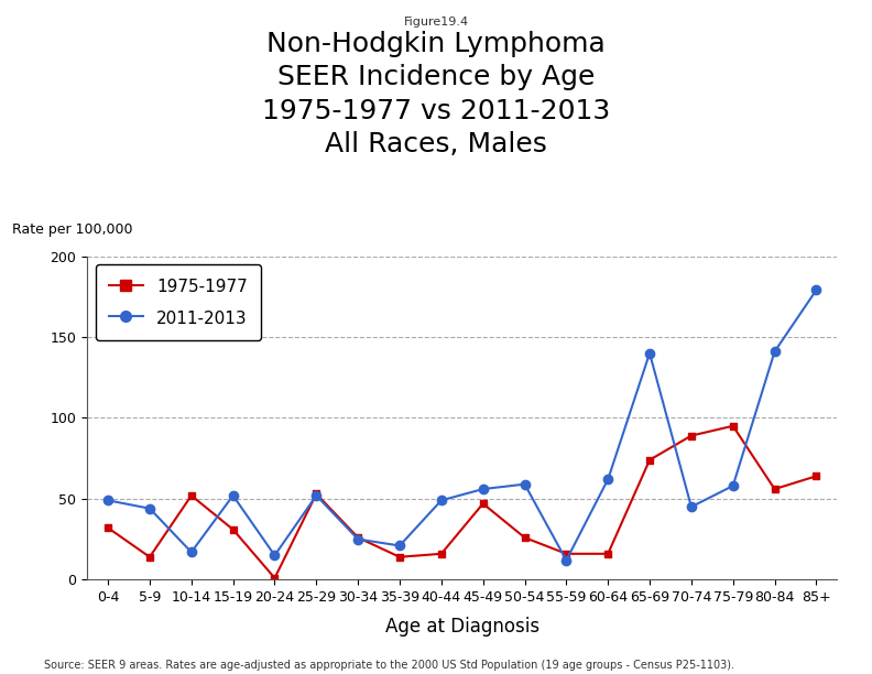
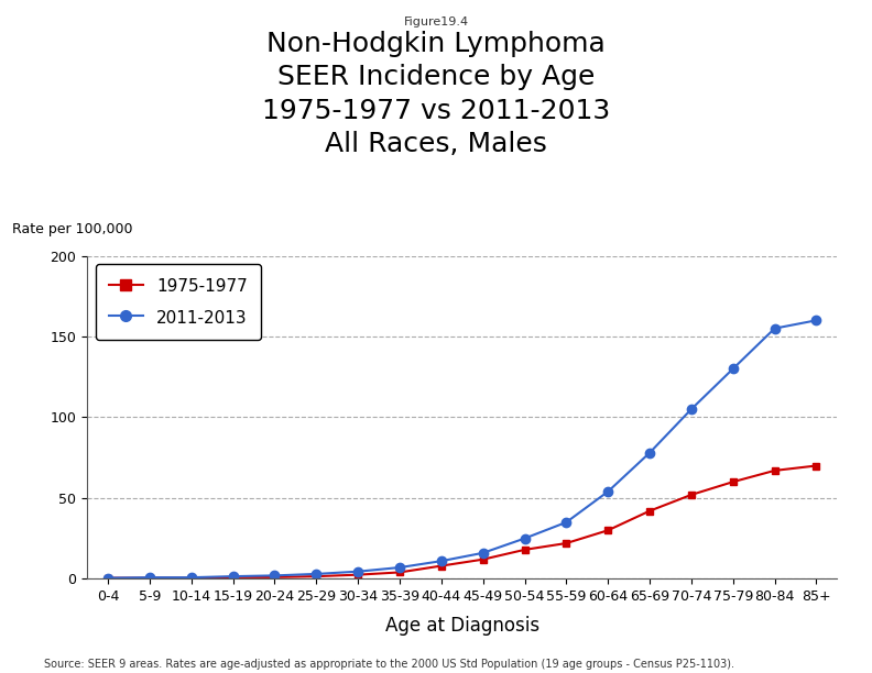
1975-1977/0-4: 32 -> 0
2011-2013/0-4: 49 -> 0
1975-1977/5-9: 14 -> 0
2011-2013/5-9: 44 -> 1
1975-1977/10-14: 52 -> 0
2011-2013/10-14: 17 -> 1
1975-1977/15-19: 31 -> 1
2011-2013/15-19: 52 -> 2
2011-2013/20-24: 15 -> 2
1975-1977/25-29: 53 -> 2
2011-2013/25-29: 52 -> 3
1975-1977/30-34: 26 -> 2
2011-2013/30-34: 25 -> 4
1975-1977/35-39: 14 -> 4
2011-2013/35-39: 21 -> 7
1975-1977/40-44: 16 -> 8
2011-2013/40-44: 49 -> 11
1975-1977/45-49: 47 -> 12
2011-2013/45-49: 56 -> 16
1975-1977/50-54: 26 -> 18
2011-2013/50-54: 59 -> 25
1975-1977/55-59: 16 -> 22
2011-2013/55-59: 12 -> 35
1975-1977/60-64: 16 -> 30
2011-2013/60-64: 62 -> 54
1975-1977/65-69: 74 -> 42
2011-2013/65-69: 140 -> 78
1975-1977/70-74: 89 -> 52
2011-2013/70-74: 45 -> 105
1975-1977/75-79: 95 -> 60
2011-2013/75-79: 58 -> 130
1975-1977/80-84: 56 -> 67
2011-2013/80-84: 141 -> 155
1975-1977/85+: 64 -> 70
2011-2013/85+: 179 -> 160
